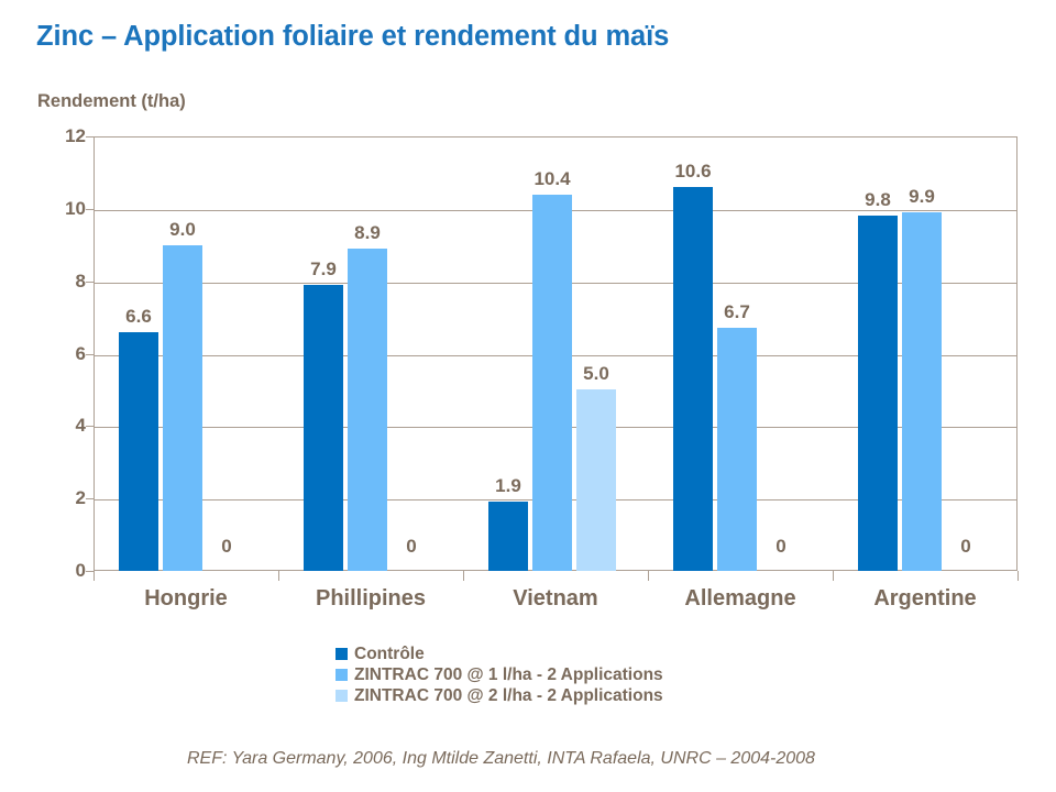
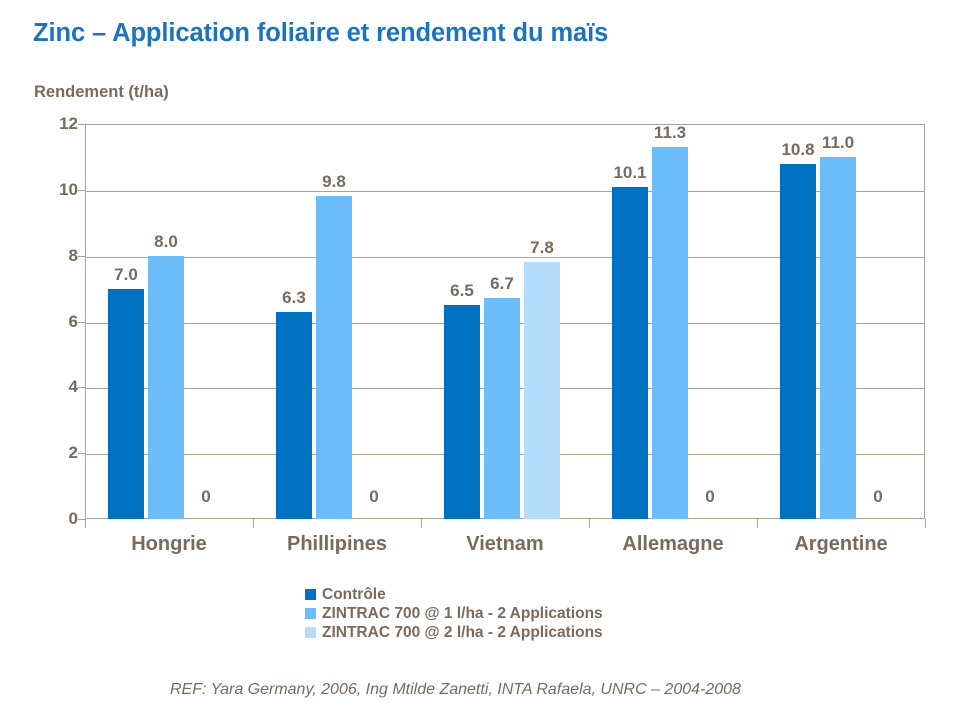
Contrôle/Hongrie: 6.6 -> 7.0
ZINTRAC 700 @ 1 l/ha - 2 Applications/Hongrie: 9.0 -> 8.0
Contrôle/Phillipines: 7.9 -> 6.3
ZINTRAC 700 @ 1 l/ha - 2 Applications/Phillipines: 8.9 -> 9.8
Contrôle/Vietnam: 1.9 -> 6.5
ZINTRAC 700 @ 1 l/ha - 2 Applications/Vietnam: 10.4 -> 6.7
ZINTRAC 700 @ 2 l/ha - 2 Applications/Vietnam: 5.0 -> 7.8
Contrôle/Allemagne: 10.6 -> 10.1
ZINTRAC 700 @ 1 l/ha - 2 Applications/Allemagne: 6.7 -> 11.3
Contrôle/Argentine: 9.8 -> 10.8
ZINTRAC 700 @ 1 l/ha - 2 Applications/Argentine: 9.9 -> 11.0
